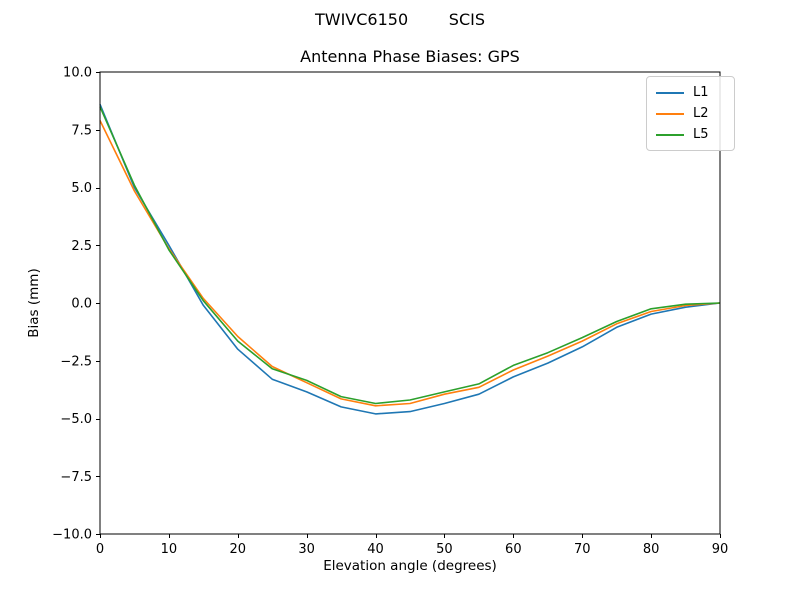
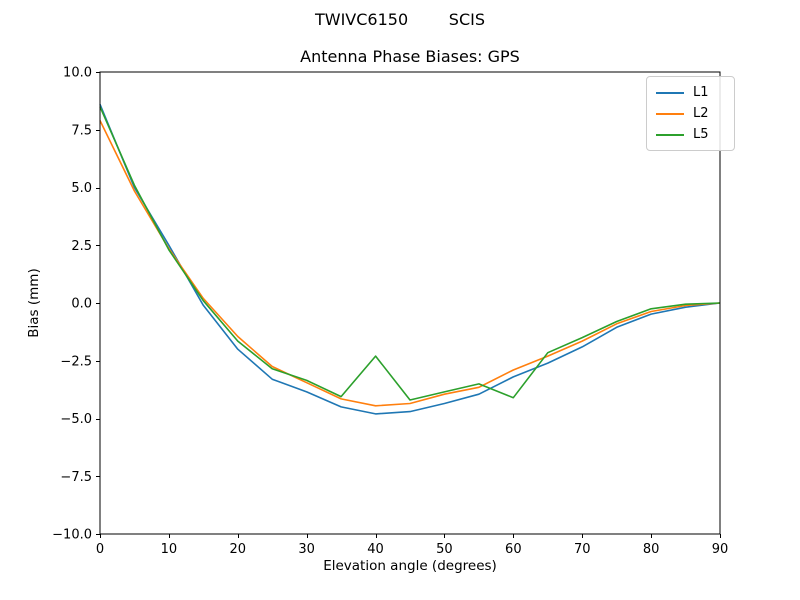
L5/40: -4.3 -> -2.3
L5/60: -2.7 -> -4.1
